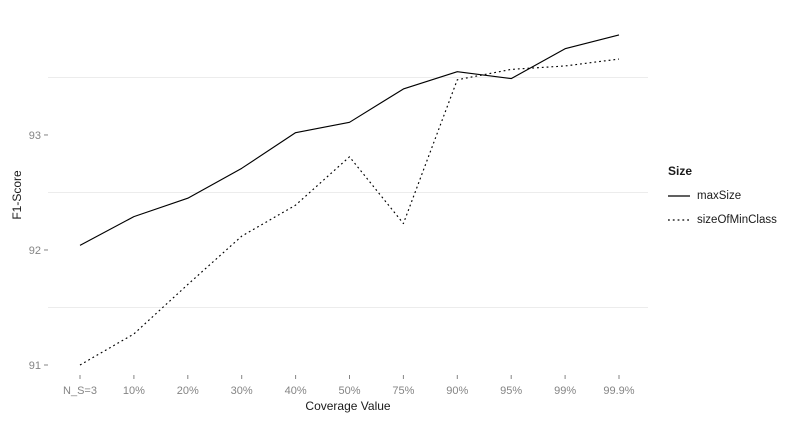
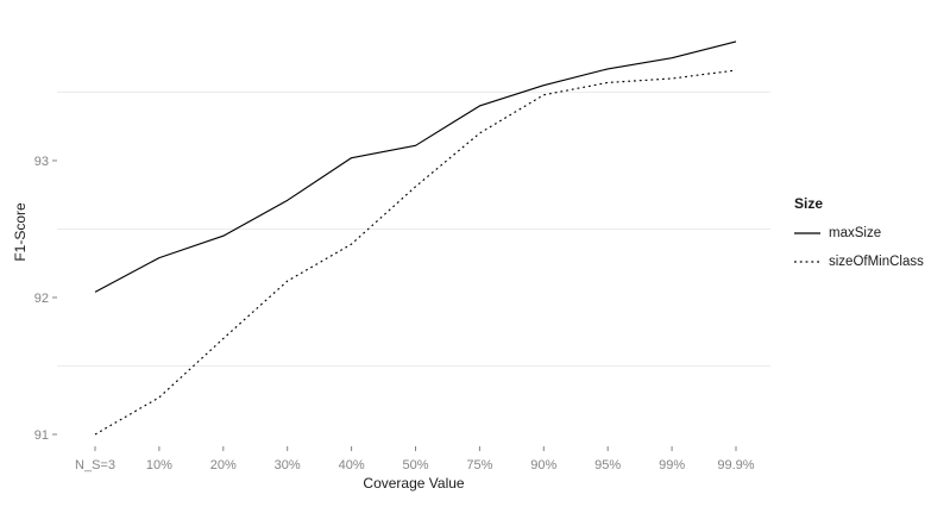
sizeOfMinClass/75%: 92.23 -> 93.20
maxSize/95%: 93.49 -> 93.67
